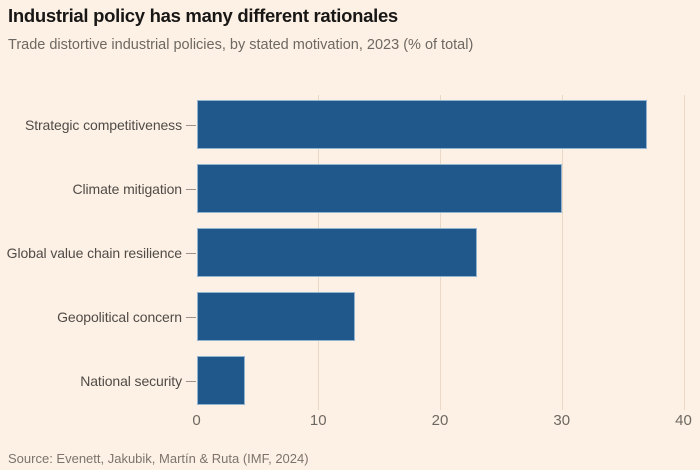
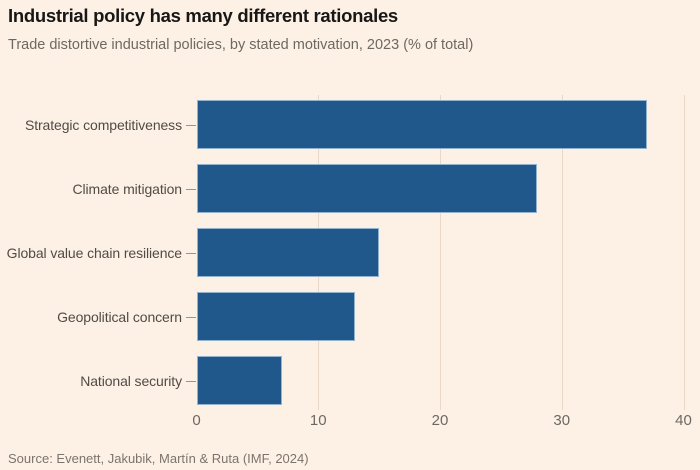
Climate mitigation: 30 -> 28
Global value chain resilience: 23 -> 15
National security: 4 -> 7
